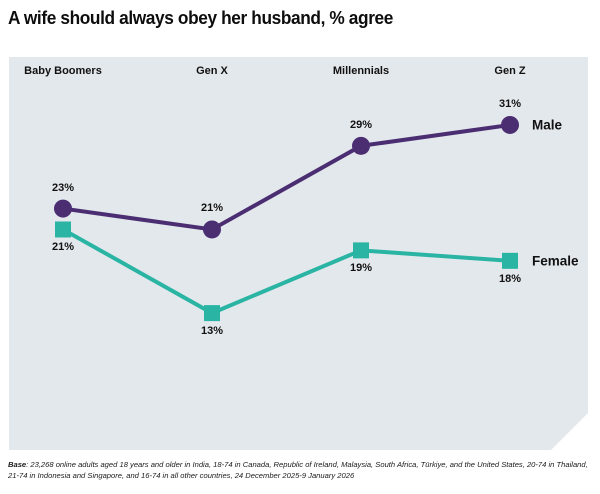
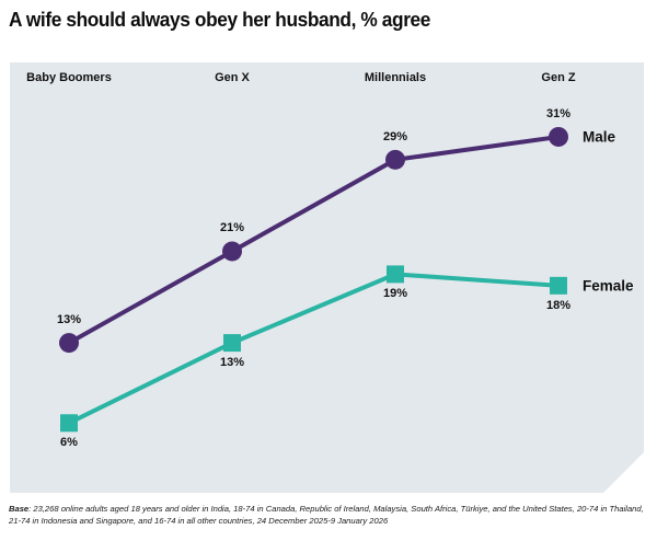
Male/Baby Boomers: 23% -> 13%
Female/Baby Boomers: 21% -> 6%
